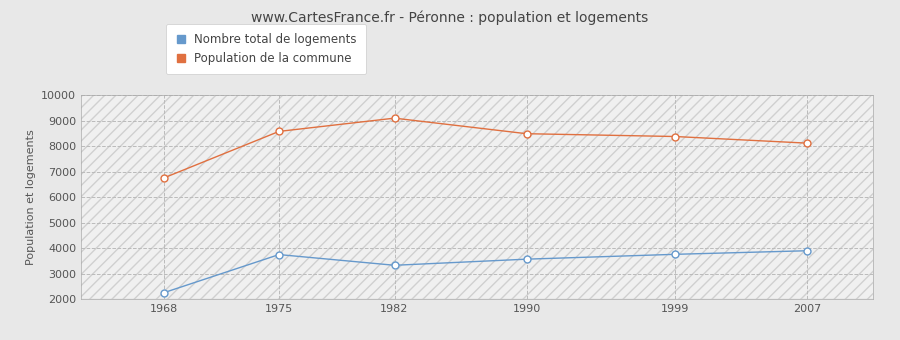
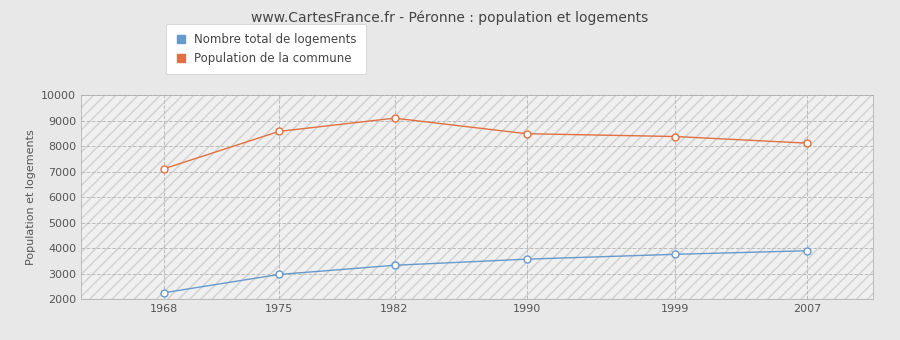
Population de la commune/1968: 6750 -> 7110
Nombre total de logements/1975: 3750 -> 2970
